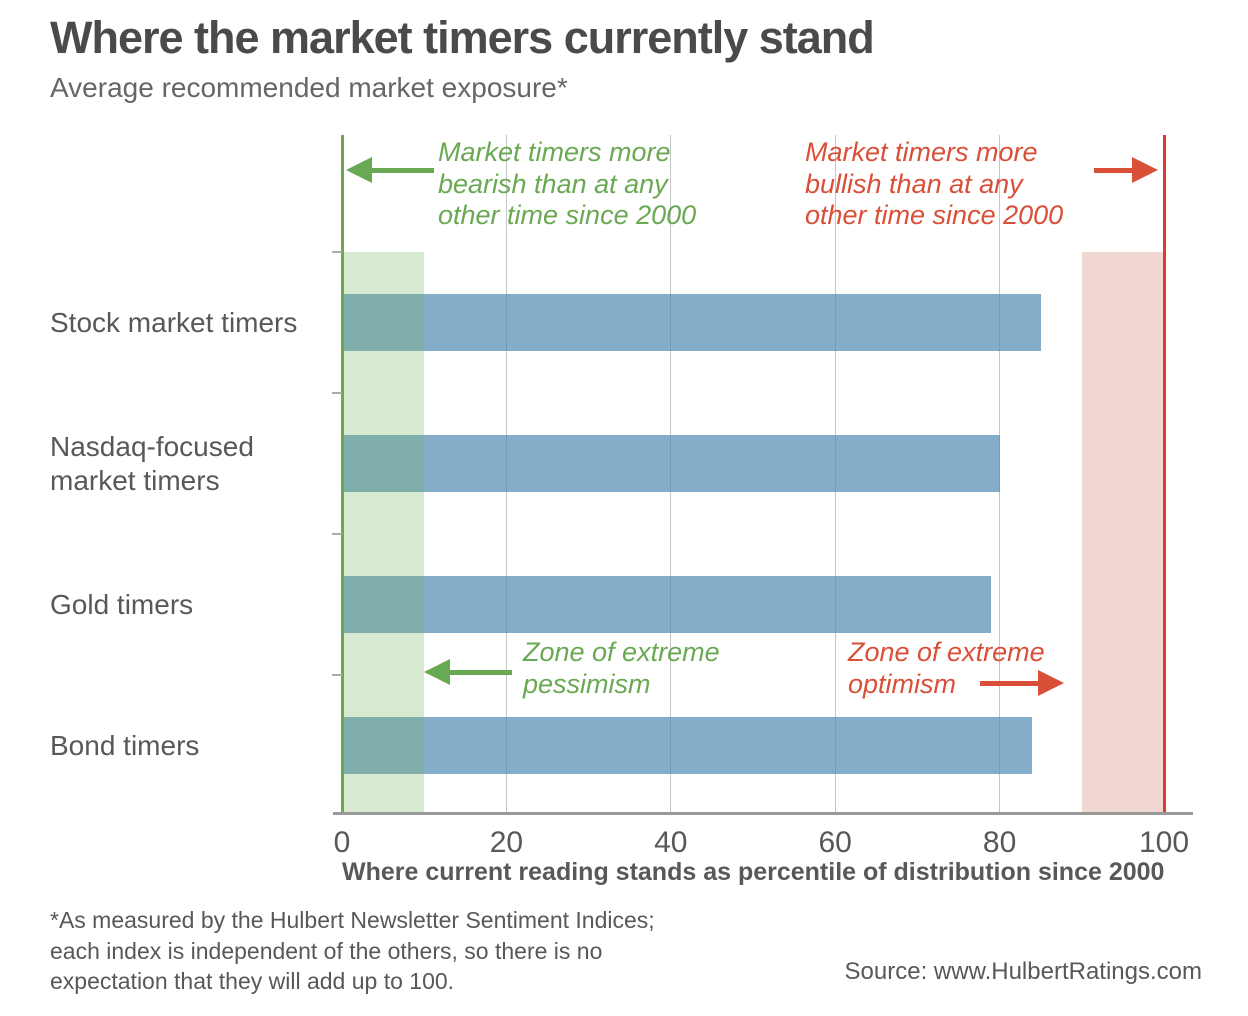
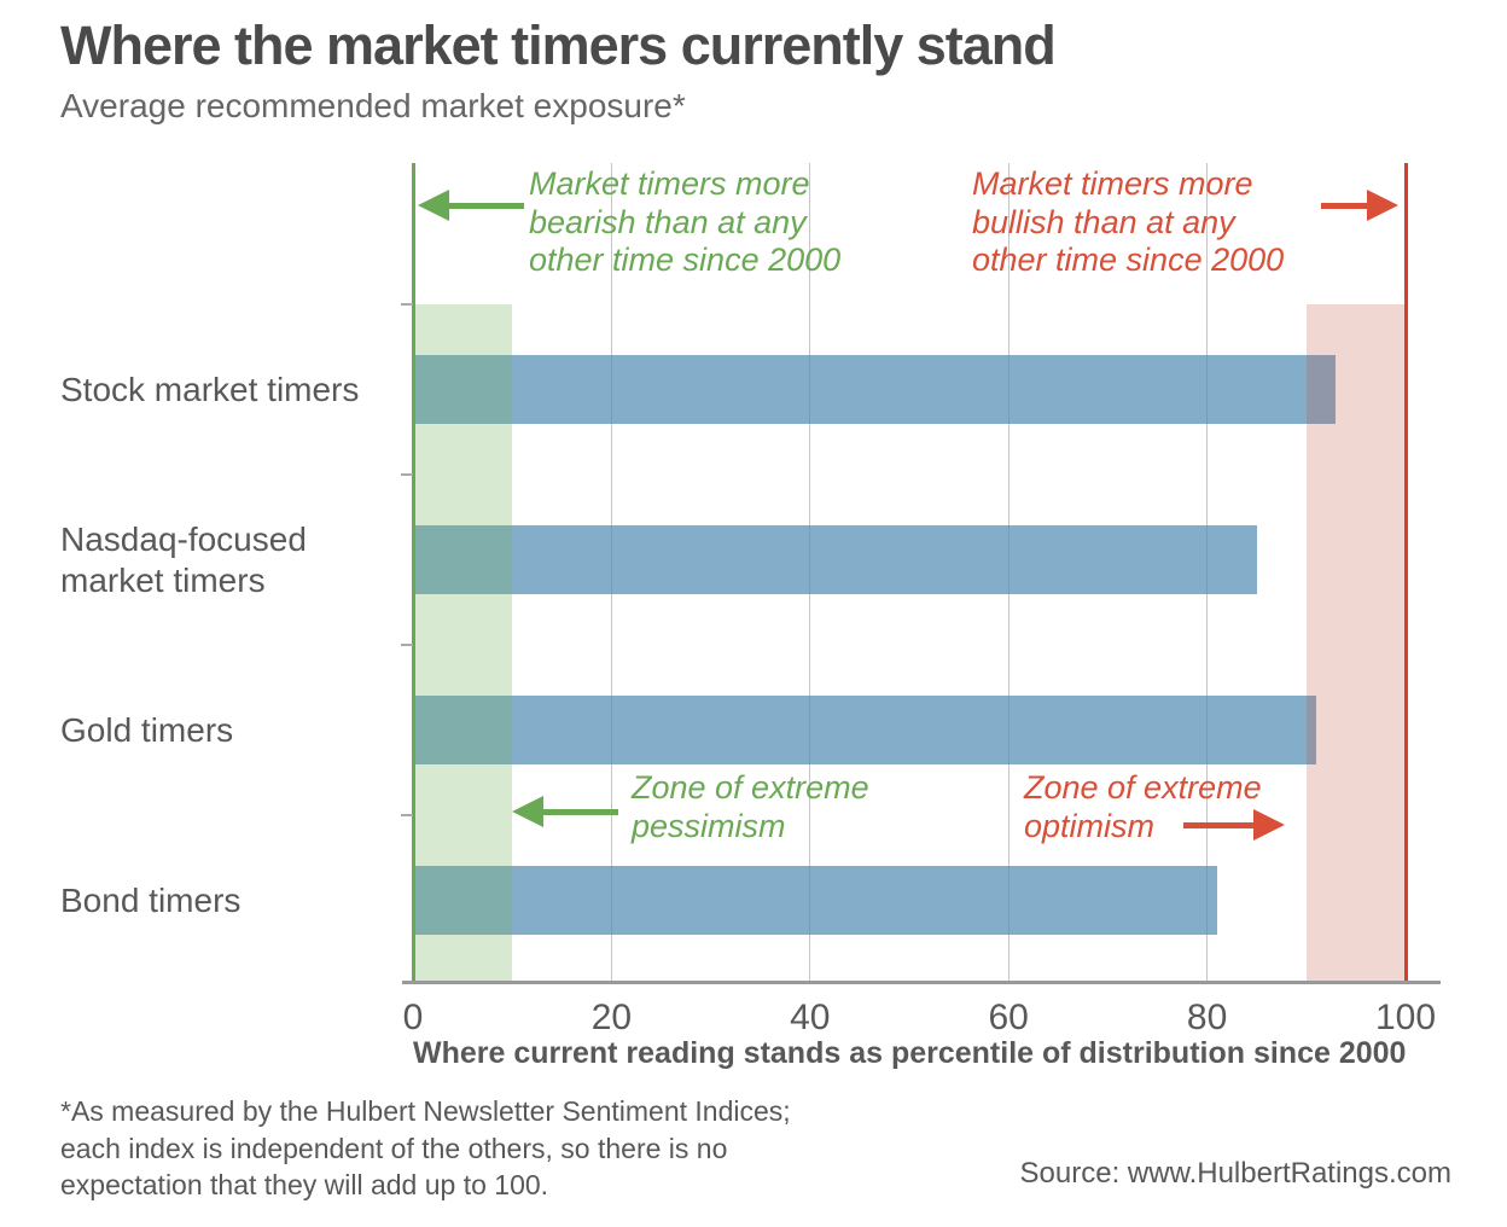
Stock market timers: 85 -> 93
Nasdaq-focused market timers: 80 -> 85
Gold timers: 79 -> 91
Bond timers: 84 -> 81
